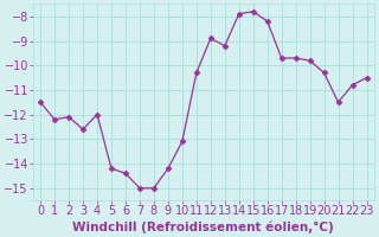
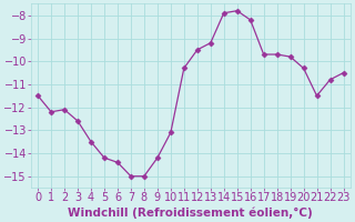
4: -12.0 -> -13.5
12: -8.9 -> -9.5
